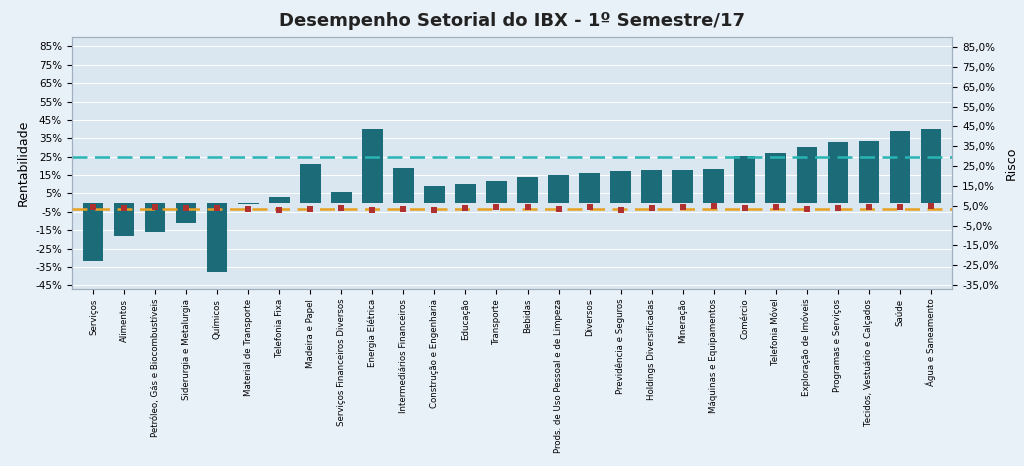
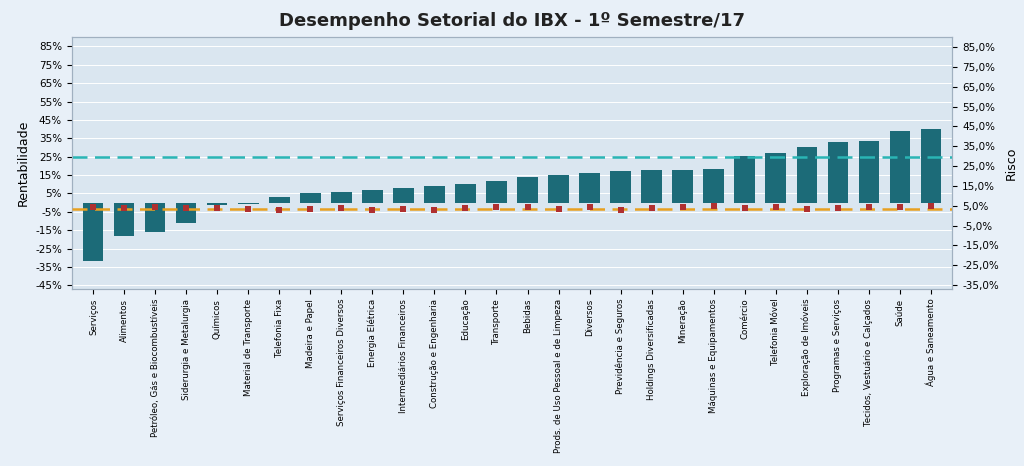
Rentabilidade/Químicos: -38% -> -2%
Rentabilidade/Madeira e Papel: 21% -> 5%
Rentabilidade/Energia Elétrica: 40% -> 7%
Rentabilidade/Intermediários Financeiros: 19% -> 8%
